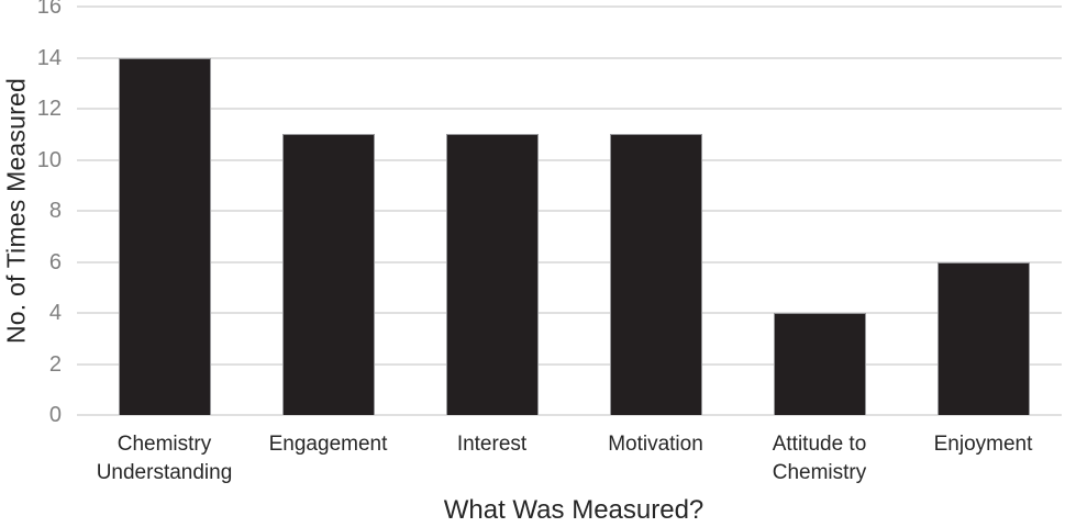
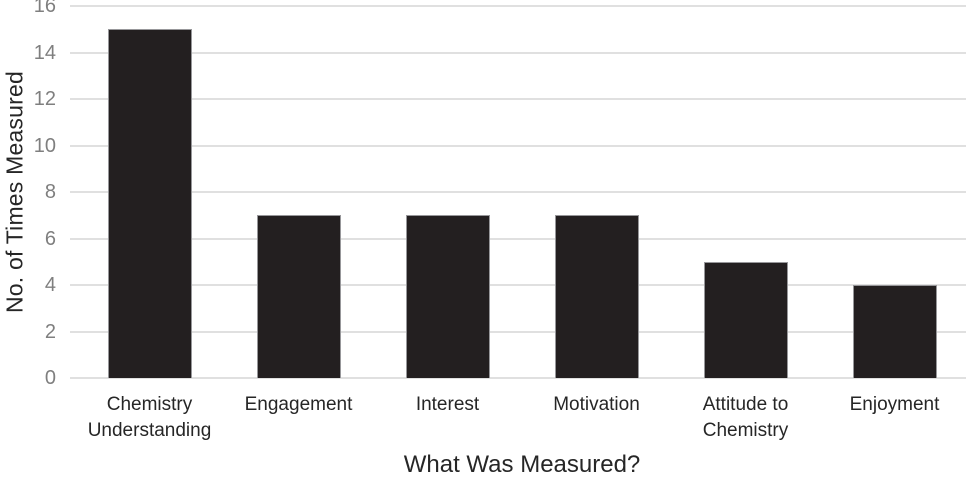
Chemistry Understanding: 14 -> 15
Engagement: 11 -> 7
Interest: 11 -> 7
Motivation: 11 -> 7
Attitude to Chemistry: 4 -> 5
Enjoyment: 6 -> 4
